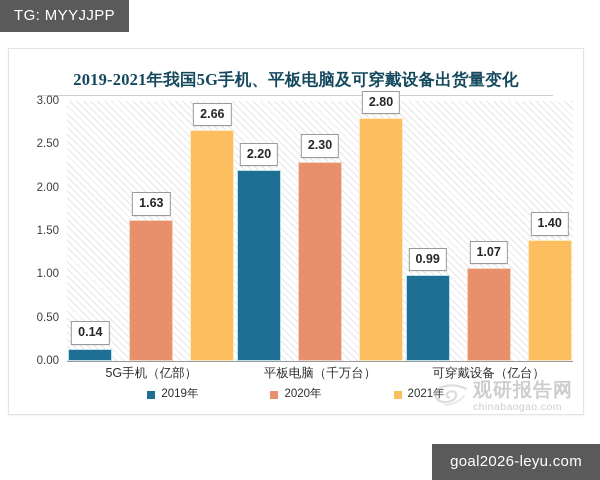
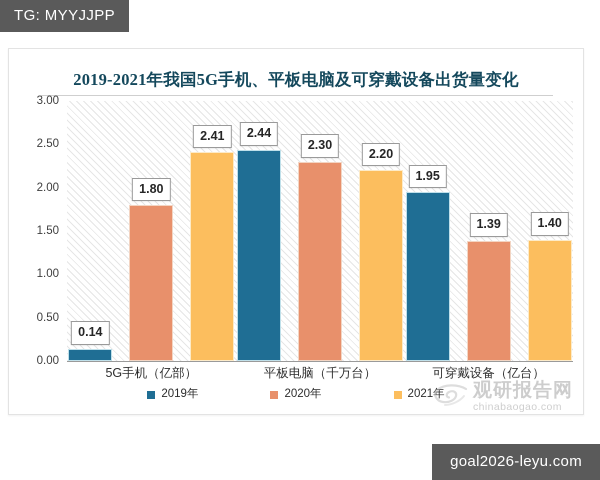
2020年/5G手机（亿部）: 1.63 -> 1.80
2021年/5G手机（亿部）: 2.66 -> 2.41
2019年/平板电脑（千万台）: 2.20 -> 2.44
2021年/平板电脑（千万台）: 2.80 -> 2.20
2019年/可穿戴设备（亿台）: 0.99 -> 1.95
2020年/可穿戴设备（亿台）: 1.07 -> 1.39
